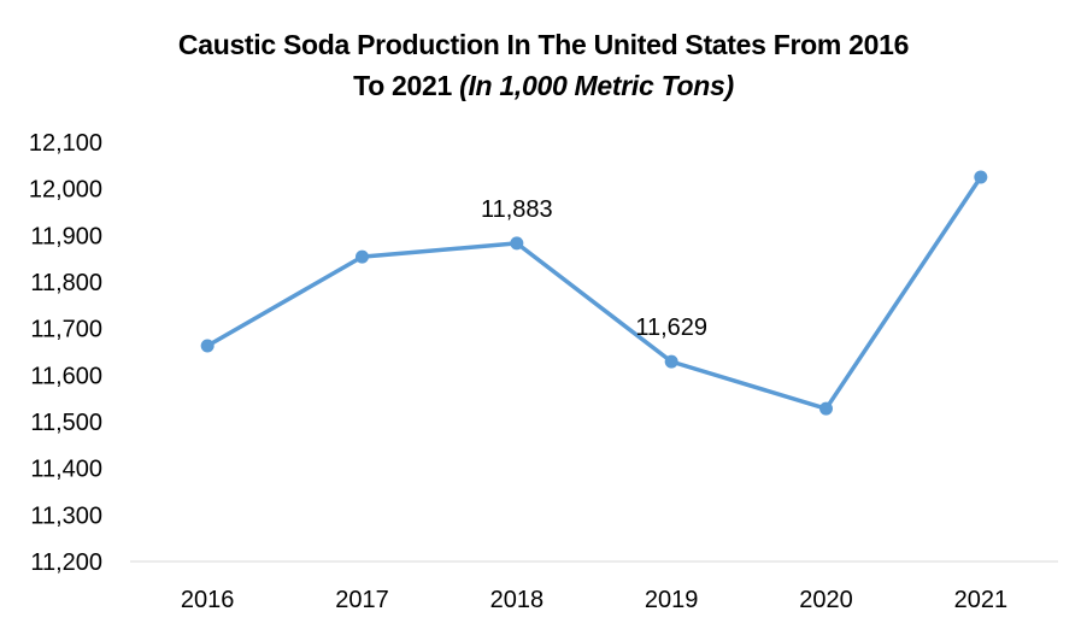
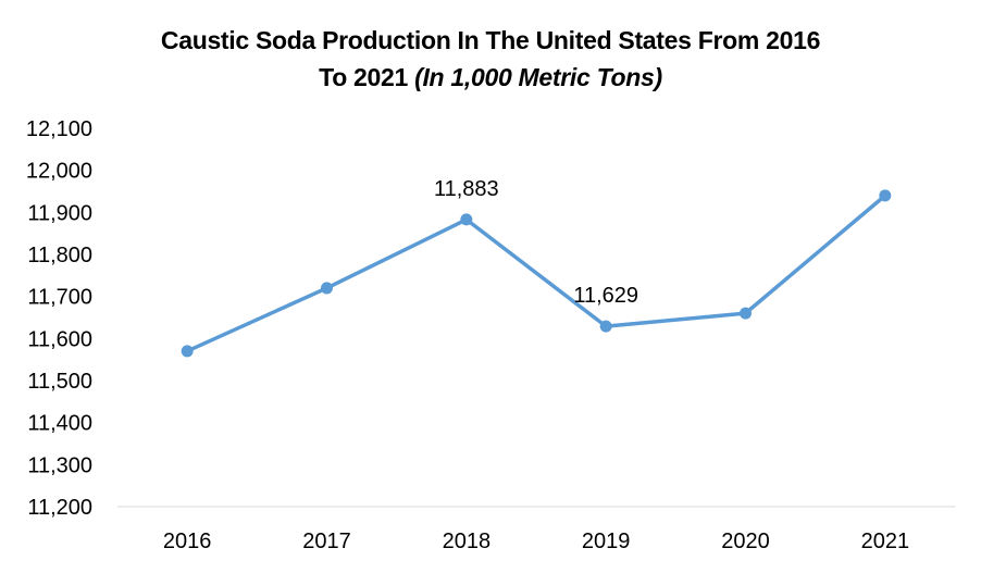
2016: 11660 -> 11570
2017: 11850 -> 11720
2020: 11530 -> 11660
2021: 12020 -> 11940
